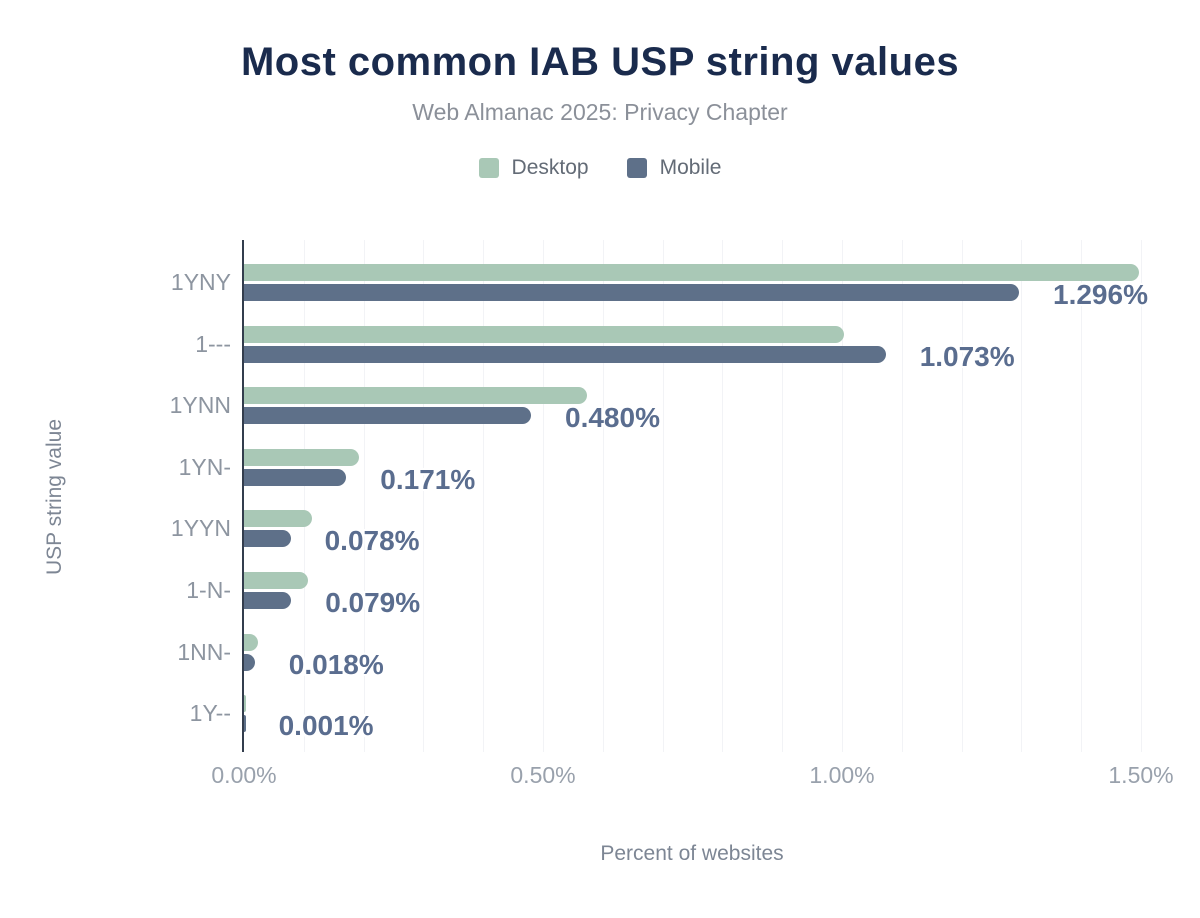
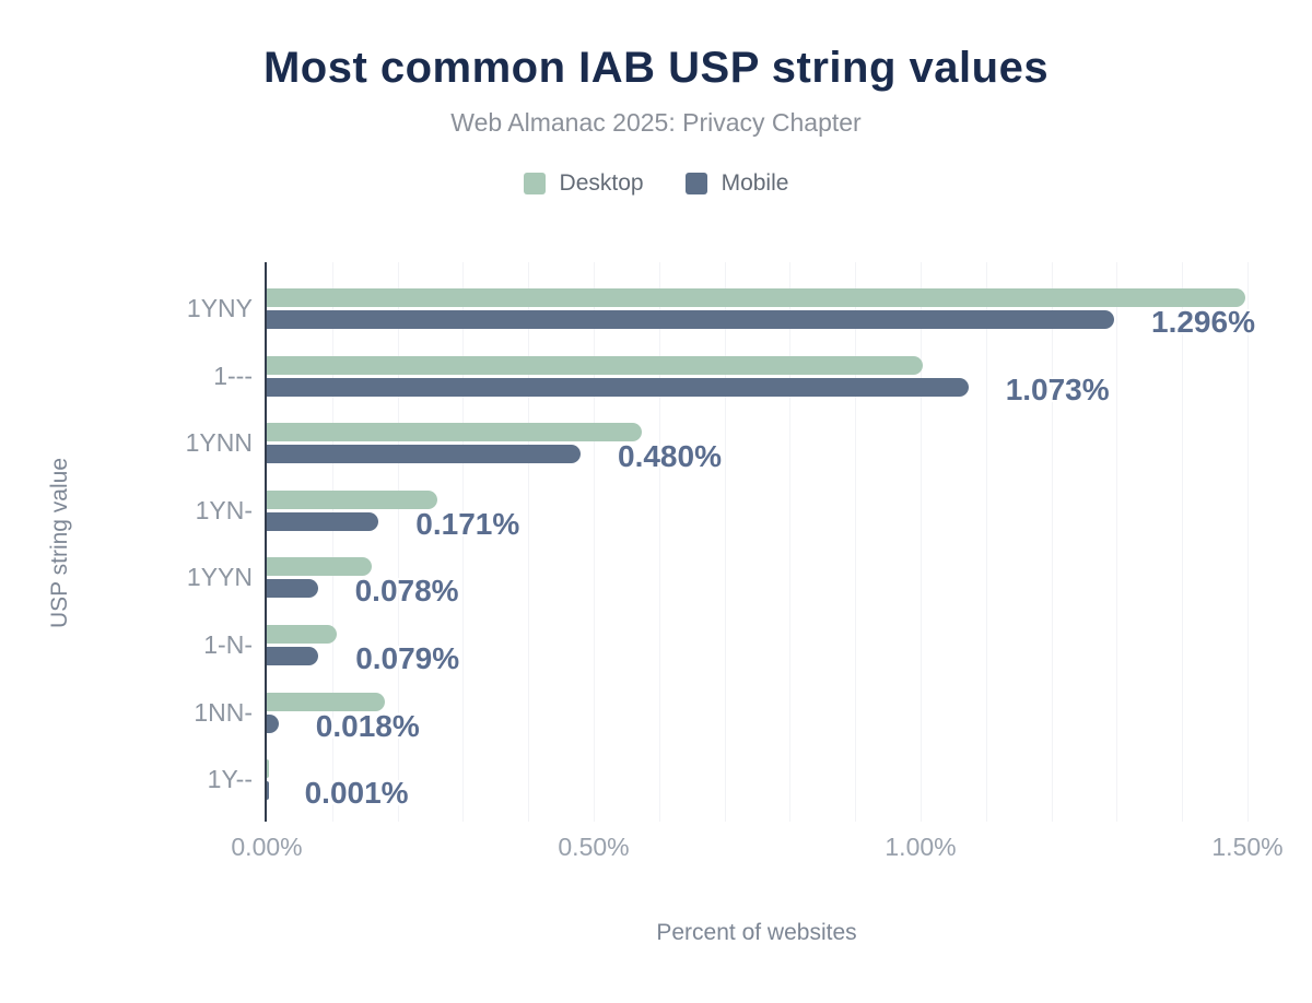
Desktop/1YN-: 0.19% -> 0.26%
Desktop/1YYN: 0.11% -> 0.16%
Desktop/1NN-: 0.02% -> 0.18%
